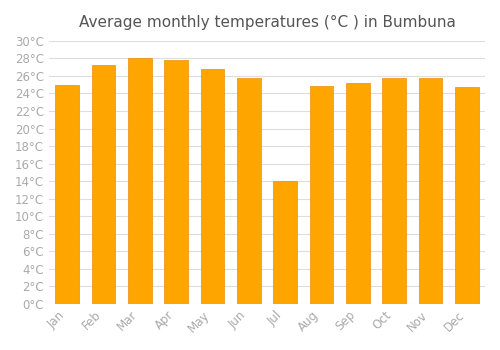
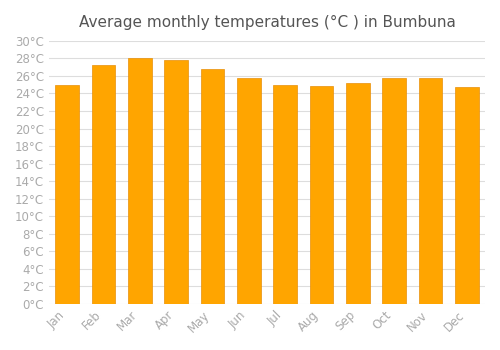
Jul: 14.0°C -> 25.0°C
